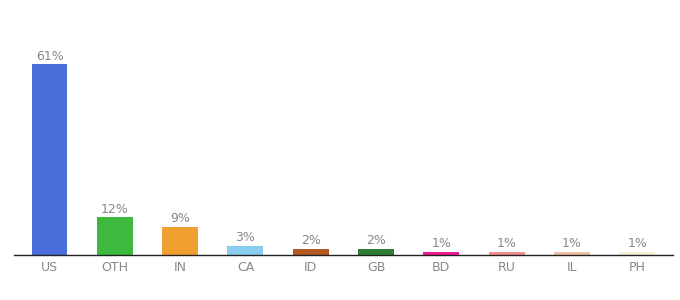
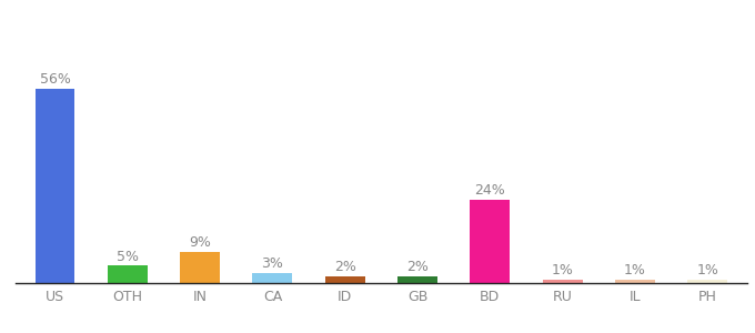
US: 61% -> 56%
OTH: 12% -> 5%
BD: 1% -> 24%
